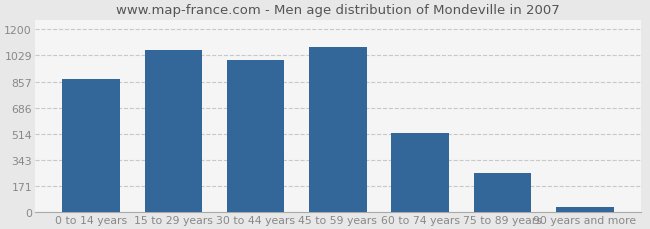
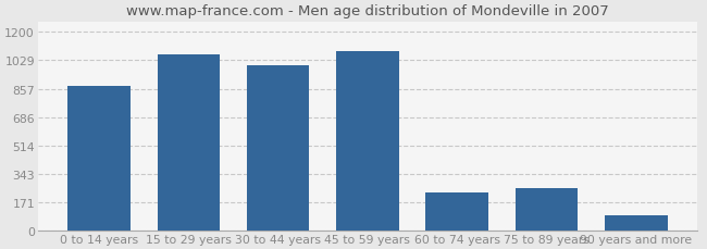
60 to 74 years: 520 -> 230
90 years and more: 30 -> 90
